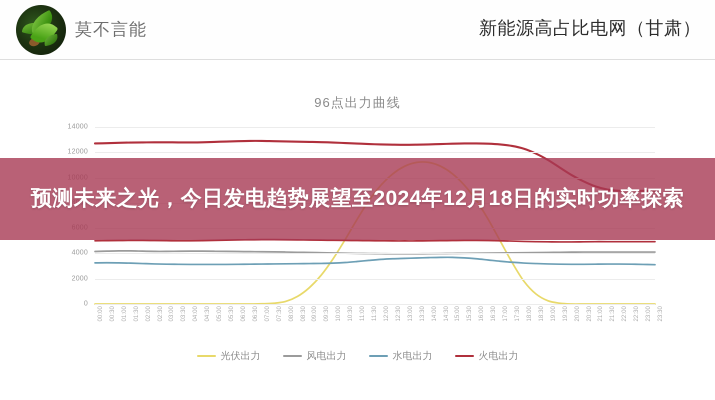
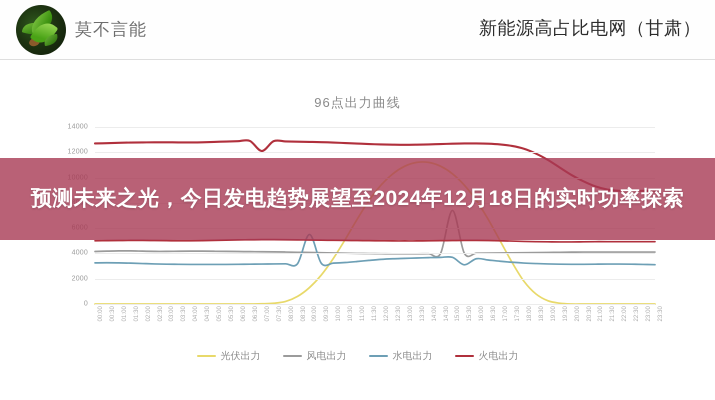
火电出力/07:00: 12900 -> 12100
水电出力/09:00: 3200 -> 5500
风电出力/15:00: 4000 -> 7400
水电出力/15:30: 3600 -> 3100
